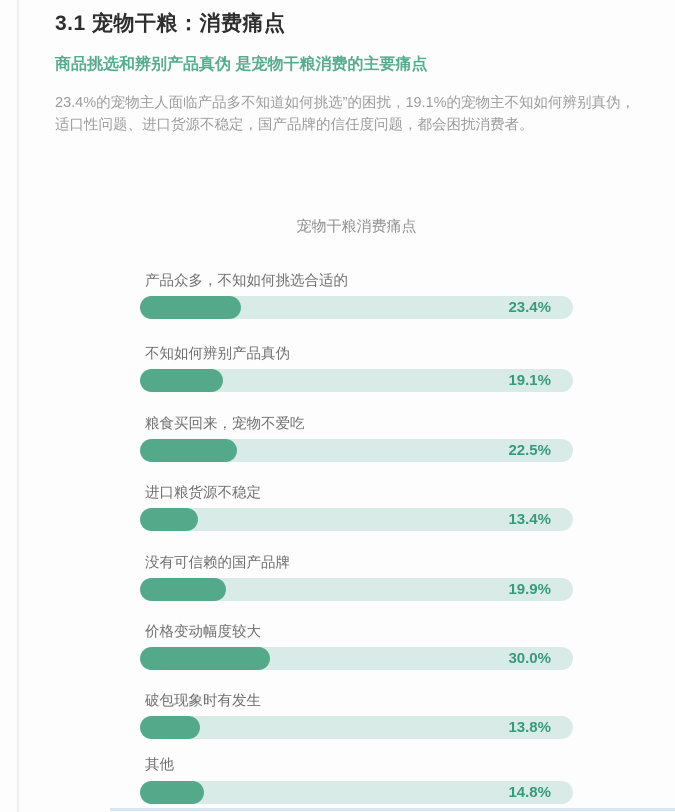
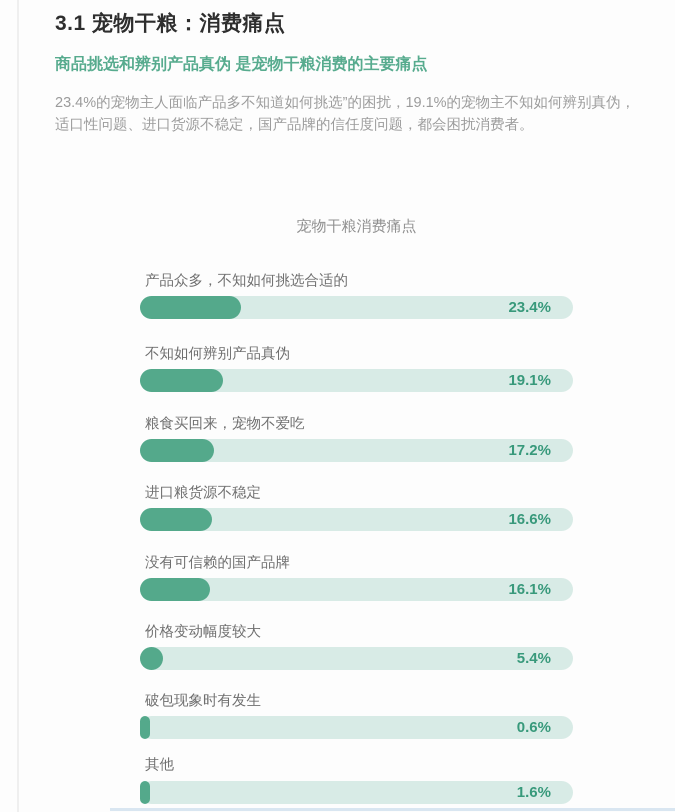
粮食买回来，宠物不爱吃: 22.5% -> 17.2%
进口粮货源不稳定: 13.4% -> 16.6%
没有可信赖的国产品牌: 19.9% -> 16.1%
价格变动幅度较大: 30.0% -> 5.4%
破包现象时有发生: 13.8% -> 0.6%
其他: 14.8% -> 1.6%
